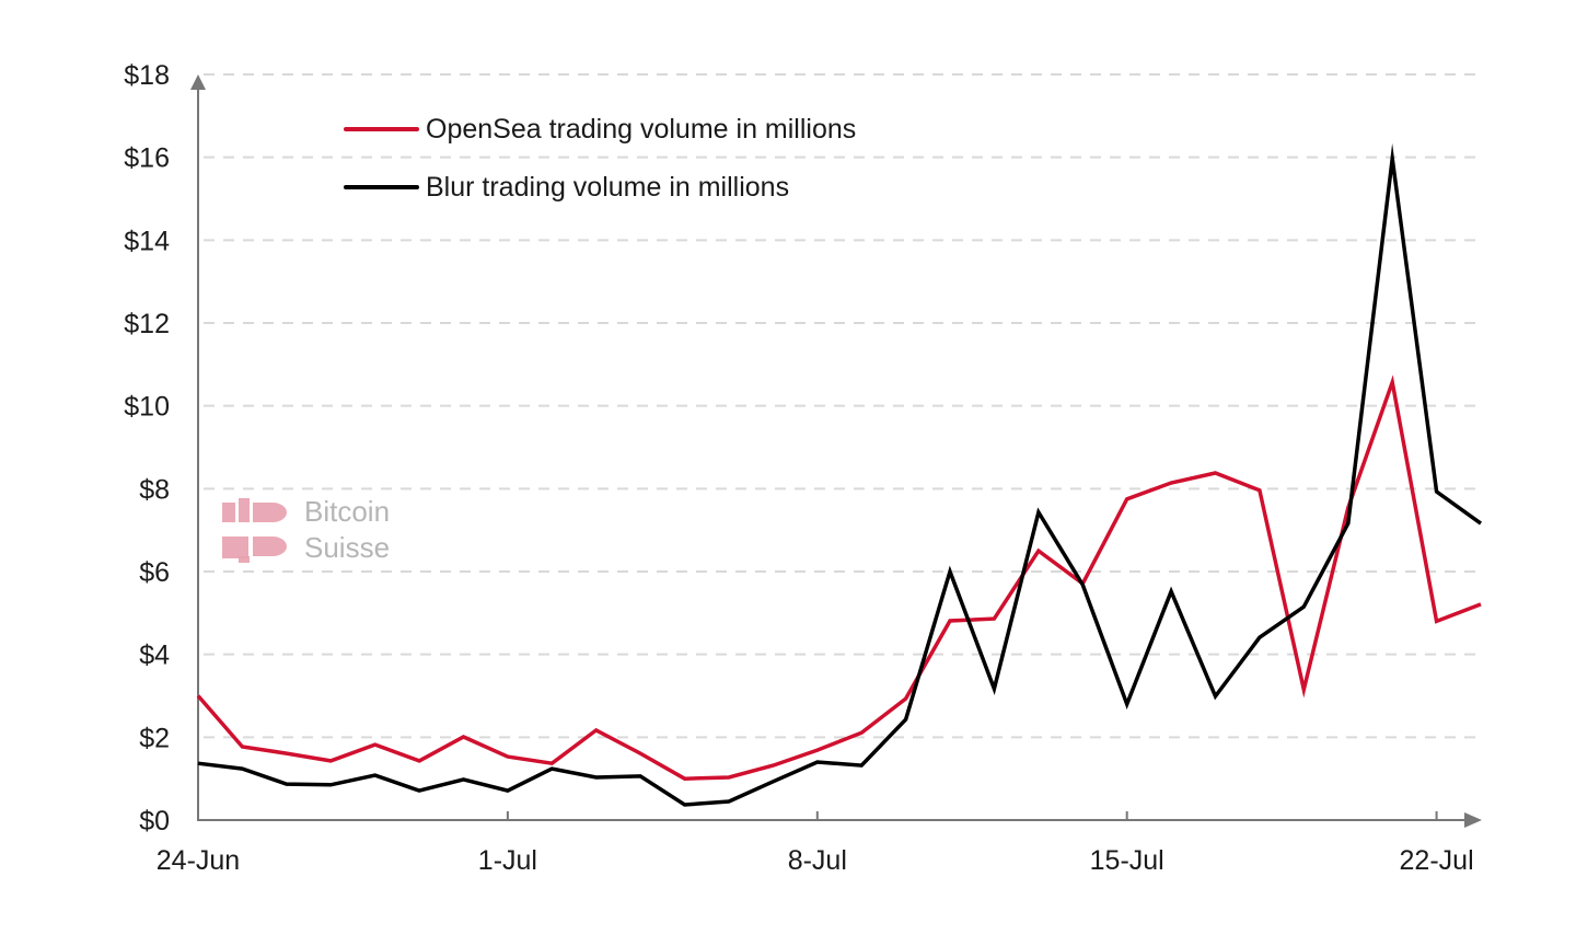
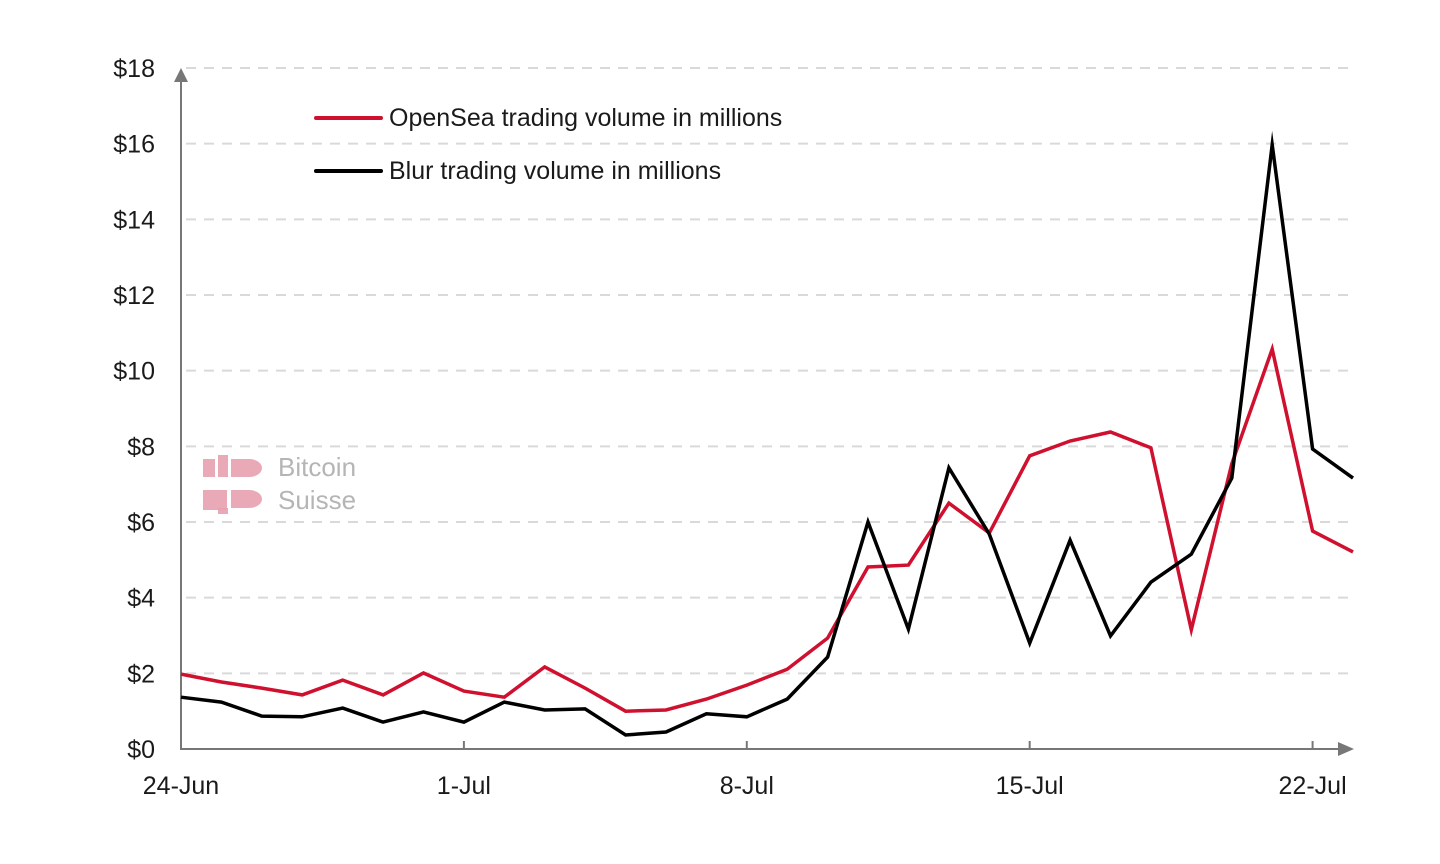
OpenSea trading volume in millions/24-Jun: $3.0 -> $2.0
Blur trading volume in millions/8-Jul: $1.4 -> $0.8
OpenSea trading volume in millions/22-Jul: $4.8 -> $5.8
